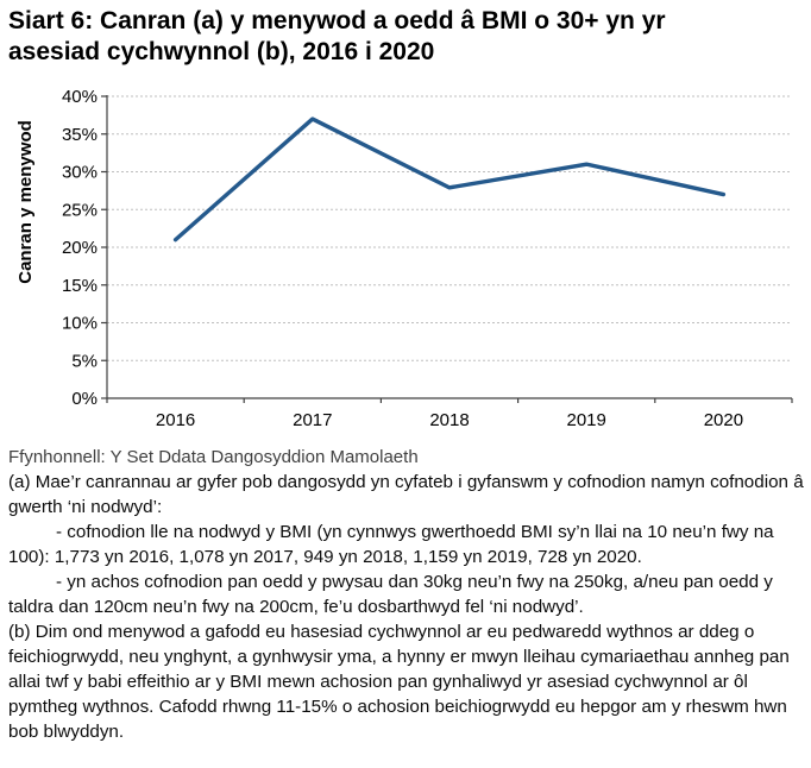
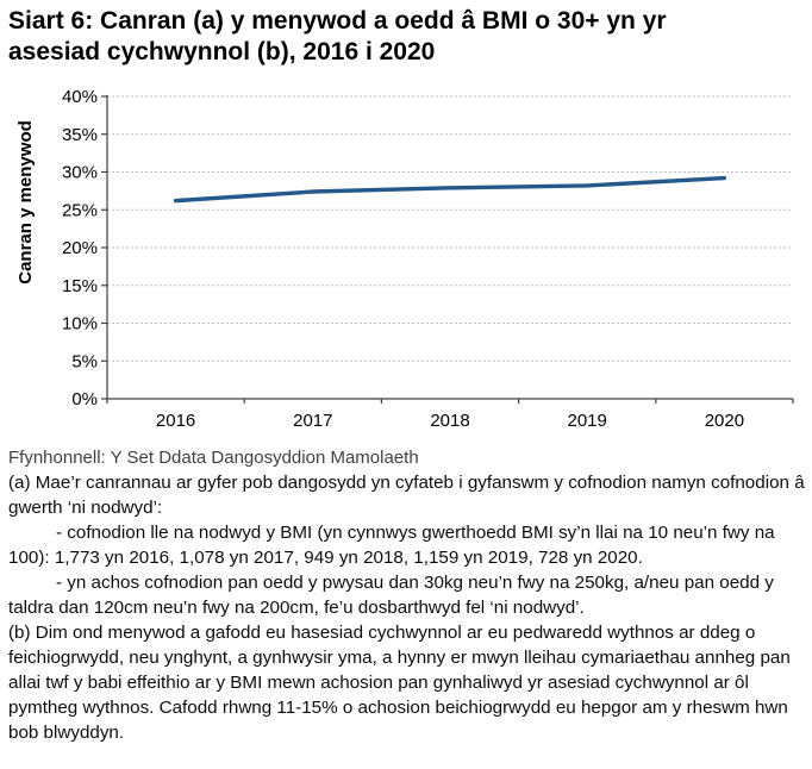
2016: 21% -> 26%
2017: 37% -> 27%
2019: 31% -> 28%
2020: 27% -> 29%
